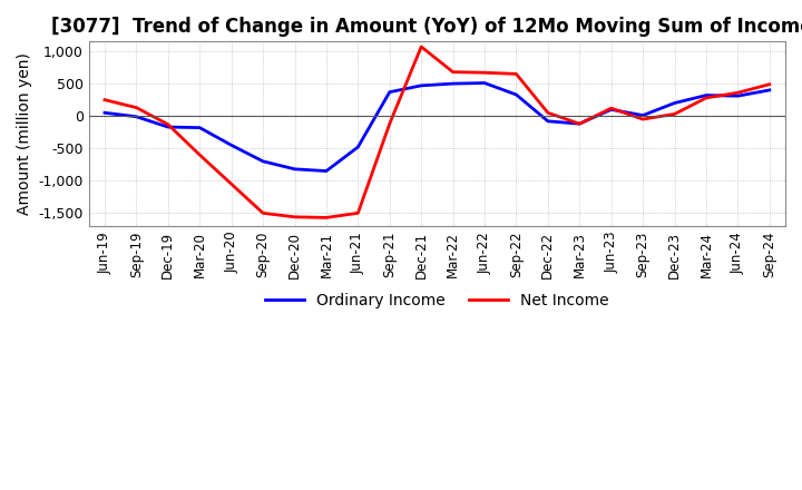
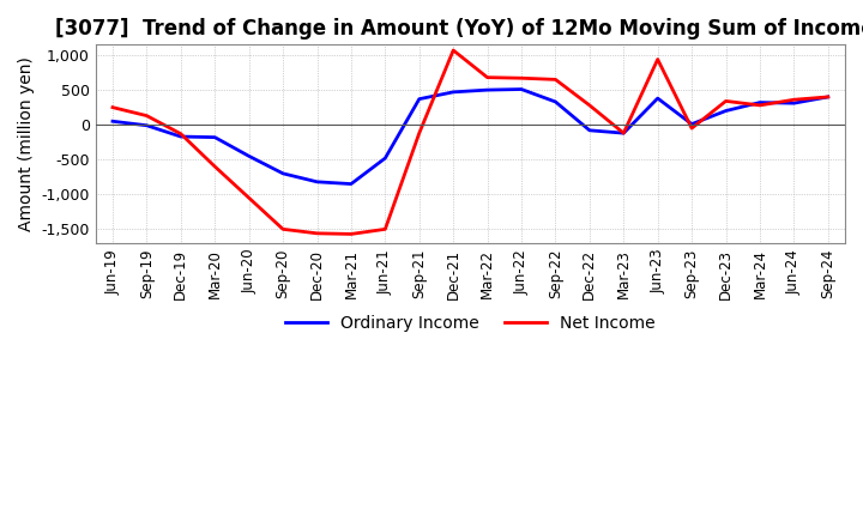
Net Income/Dec-22: 50 -> 280
Ordinary Income/Jun-23: 100 -> 380
Net Income/Jun-23: 120 -> 940
Net Income/Dec-23: 30 -> 340
Net Income/Sep-24: 490 -> 400
